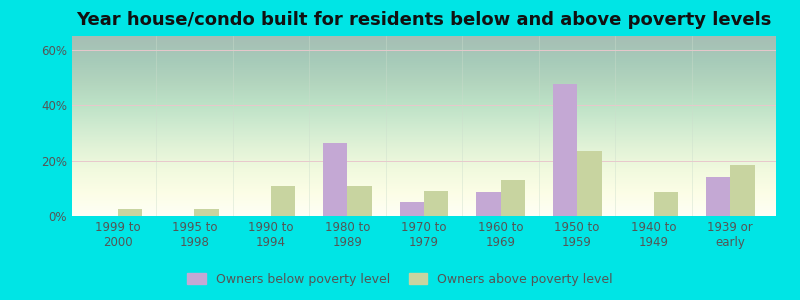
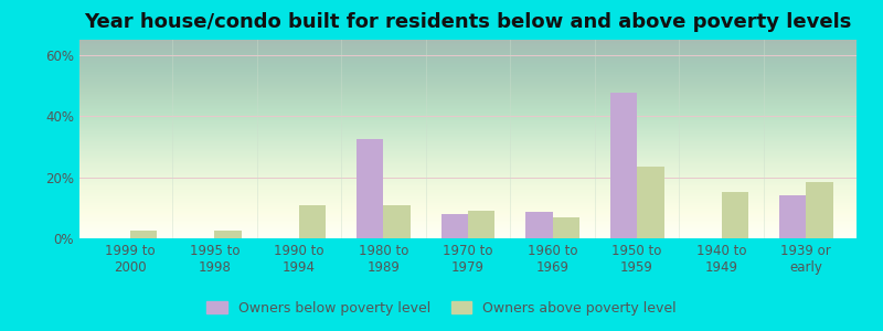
Owners below poverty level/1980 to 1989: 26.5% -> 32.5%
Owners below poverty level/1970 to 1979: 5.0% -> 8.0%
Owners above poverty level/1960 to 1969: 13.0% -> 7.0%
Owners above poverty level/1940 to 1949: 8.5% -> 15.0%
